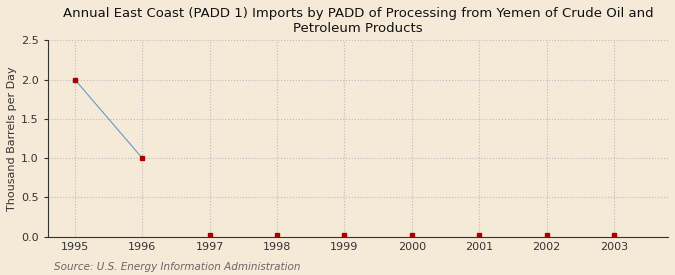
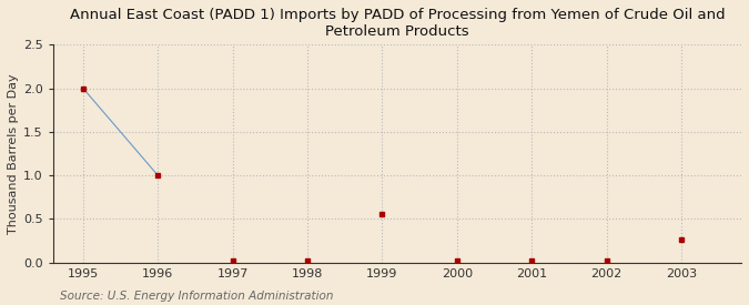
1999: 0.02 -> 0.56
2003: 0.02 -> 0.26
